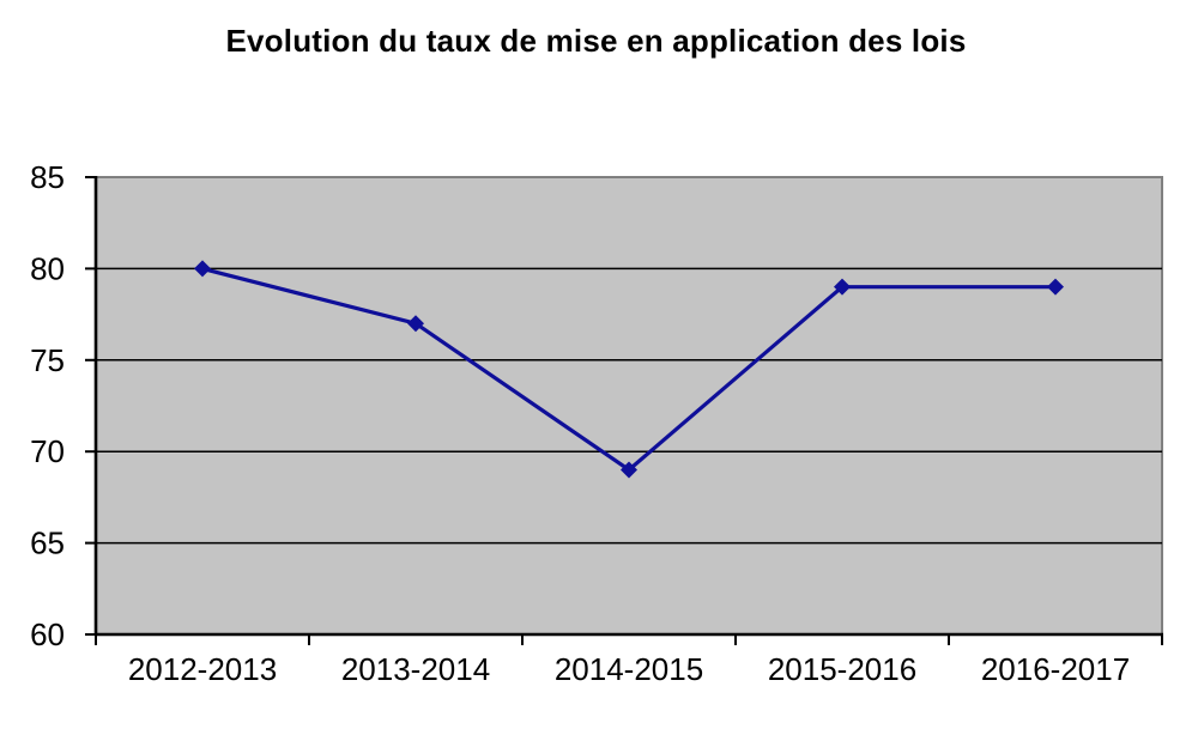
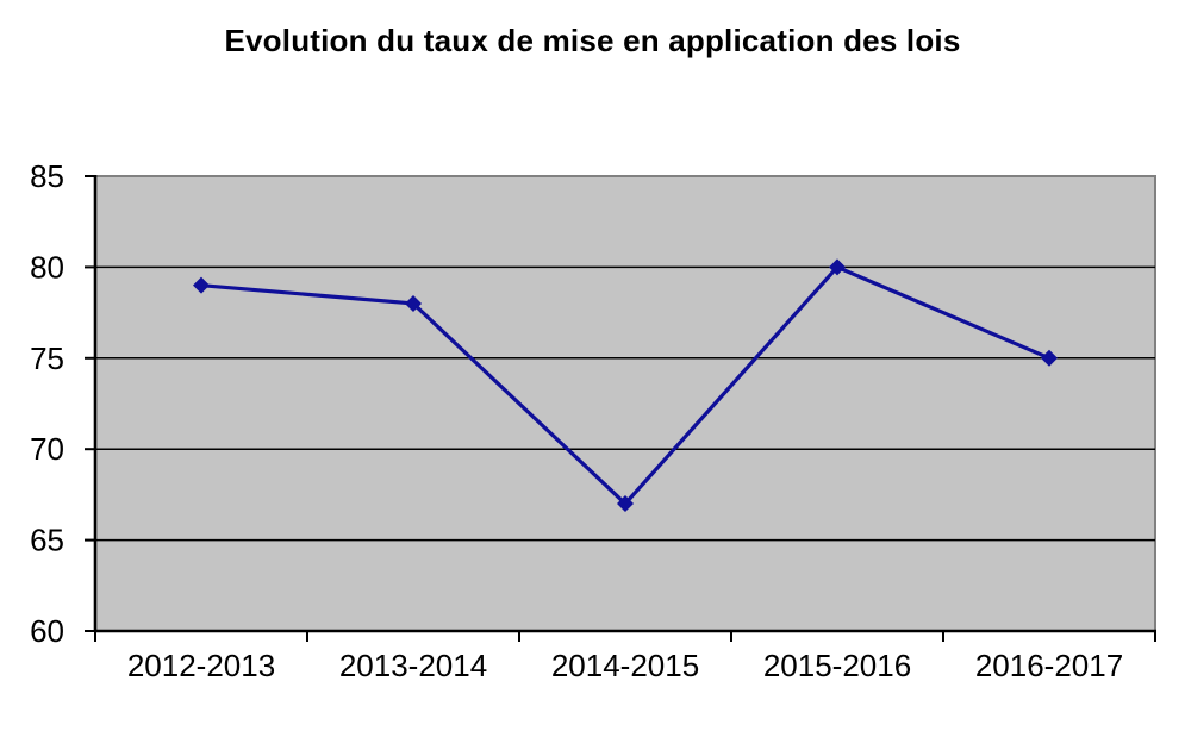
2012-2013: 80 -> 79
2013-2014: 77 -> 78
2014-2015: 69 -> 67
2015-2016: 79 -> 80
2016-2017: 79 -> 75
